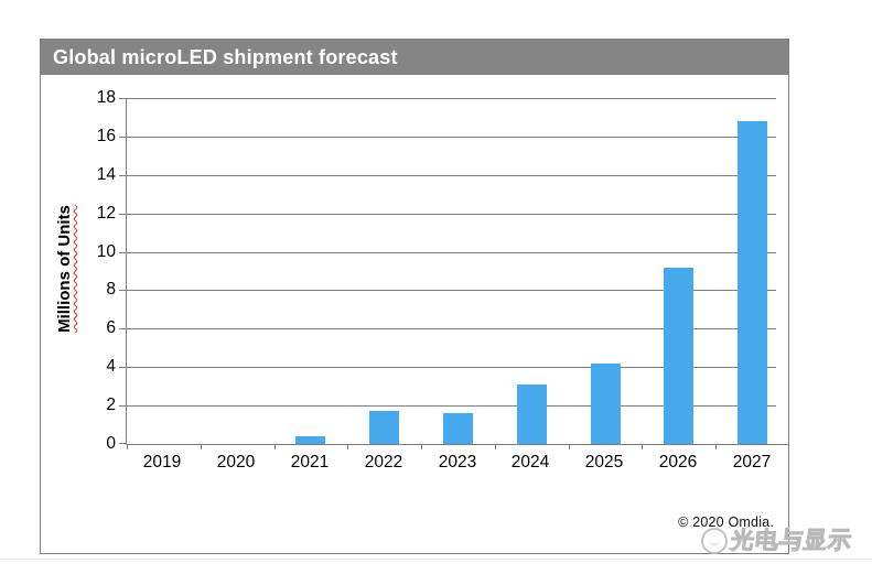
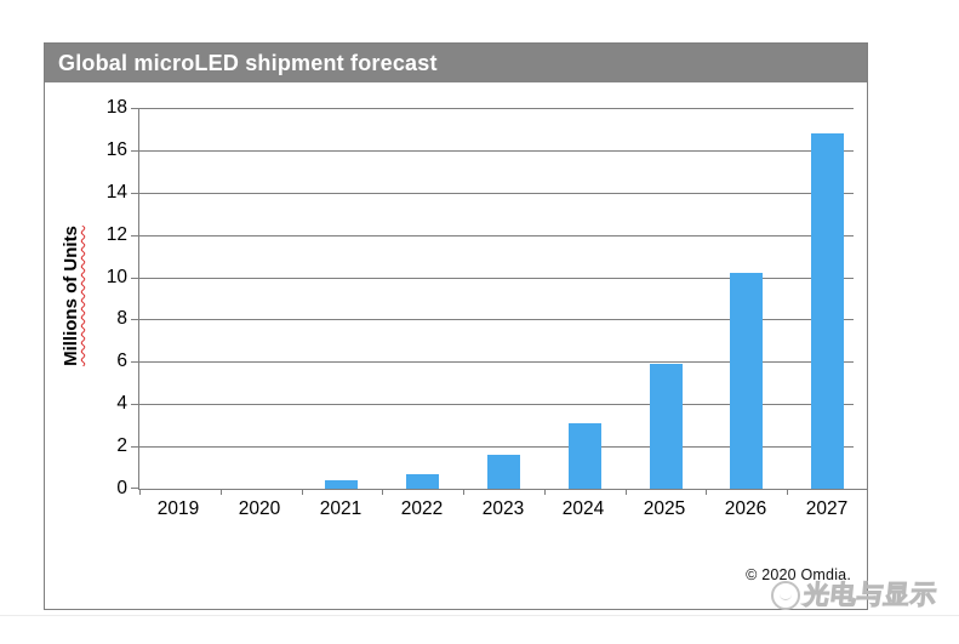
2022: 1.7 -> 0.7
2025: 4.2 -> 5.9
2026: 9.2 -> 10.2
